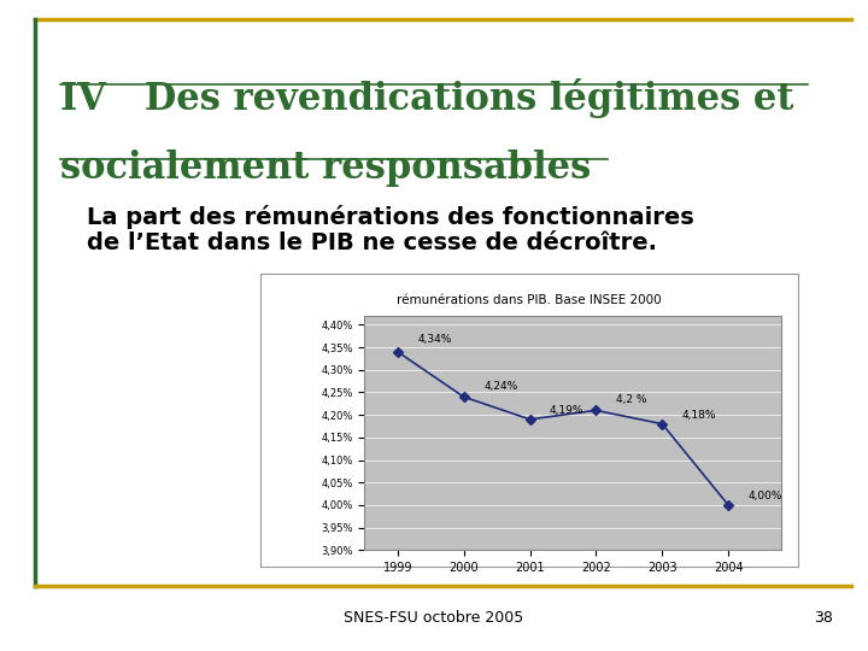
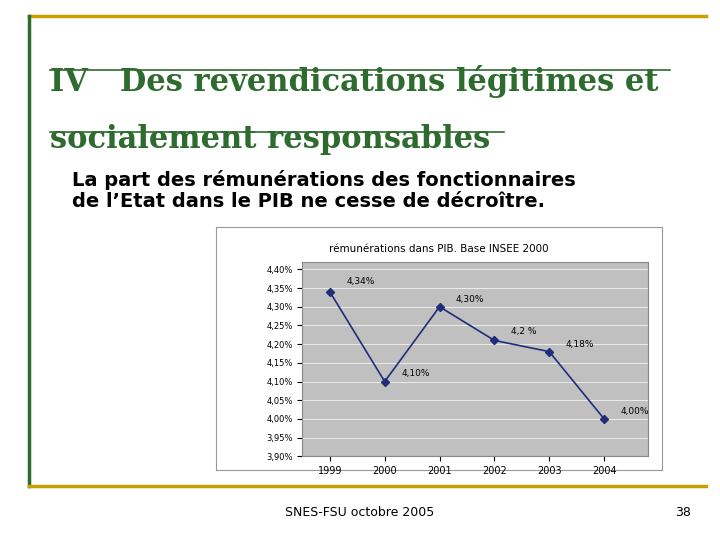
2000: 4,24% -> 4,10%
2001: 4,19% -> 4,30%
